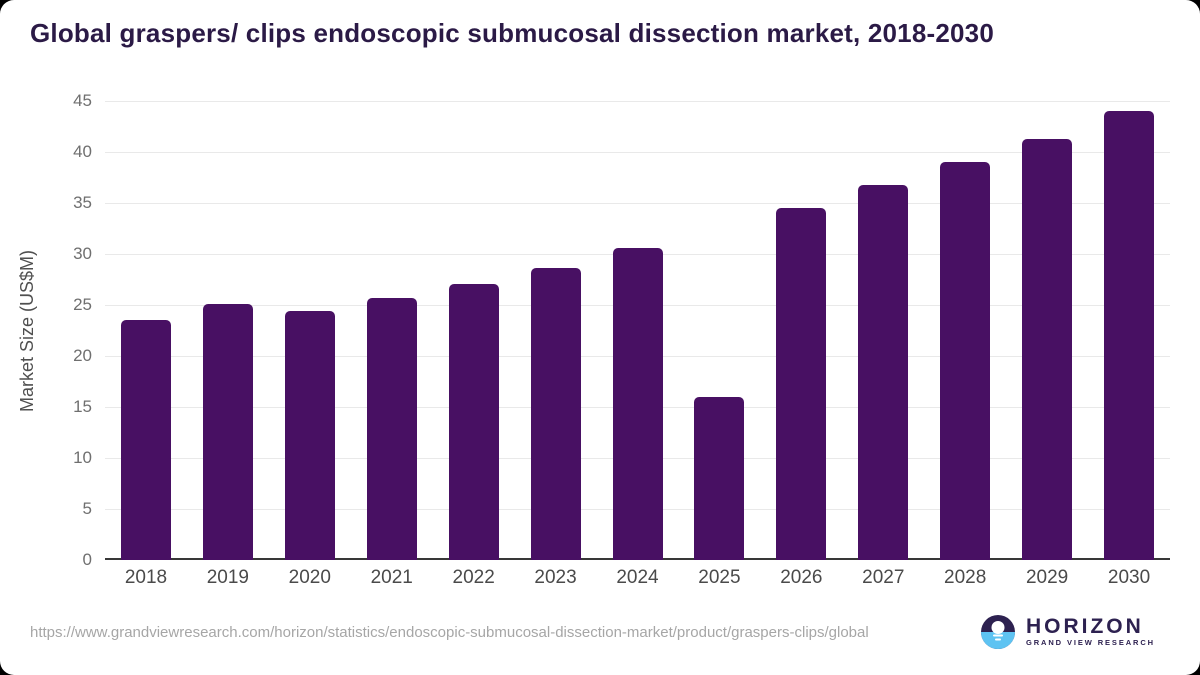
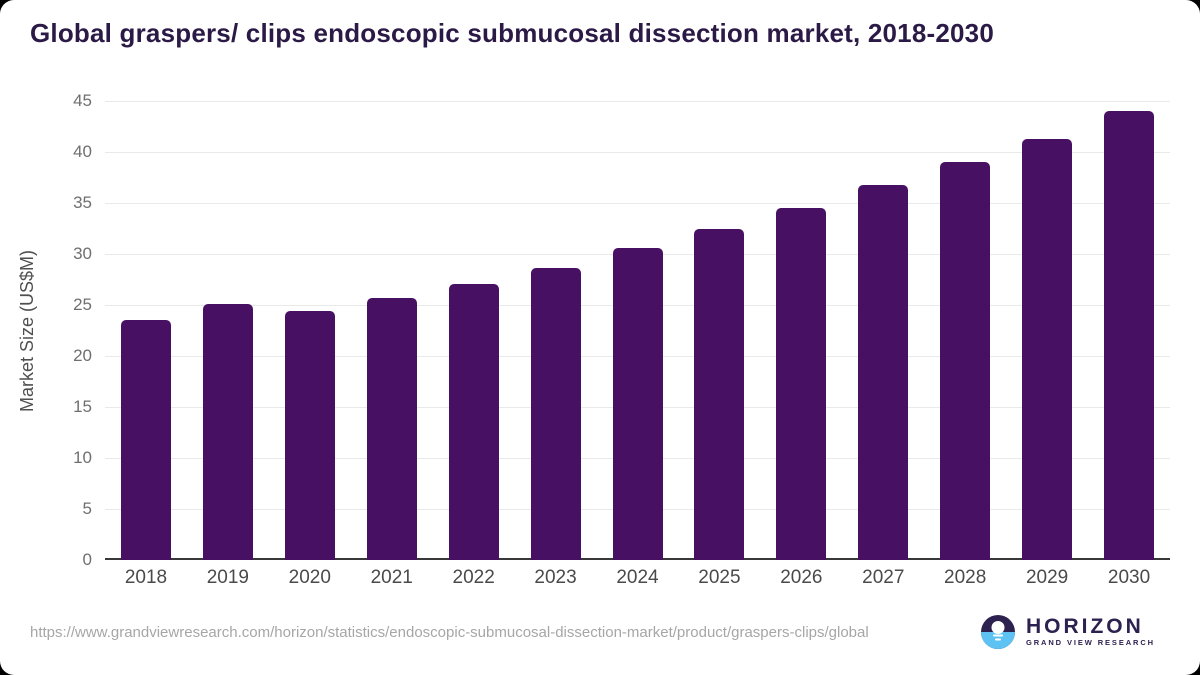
2025: 16.0 -> 32.5
